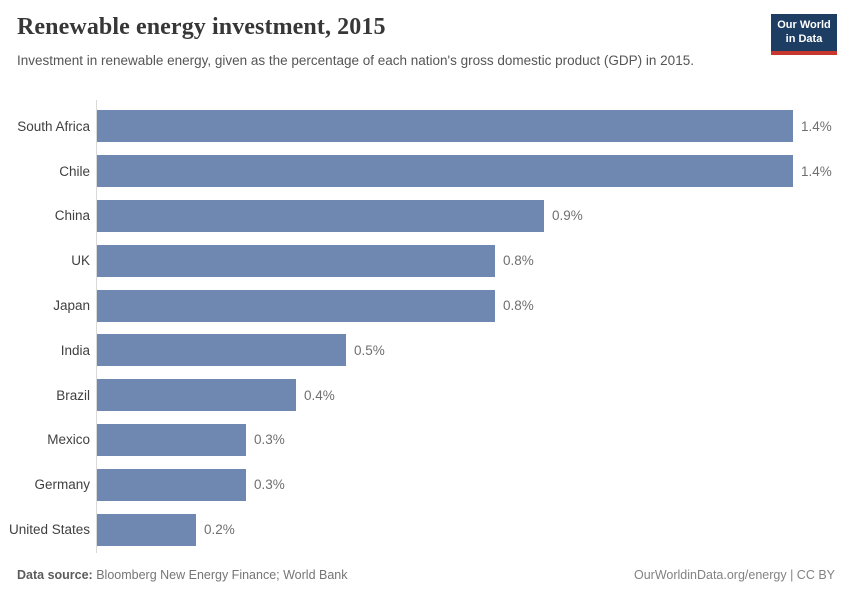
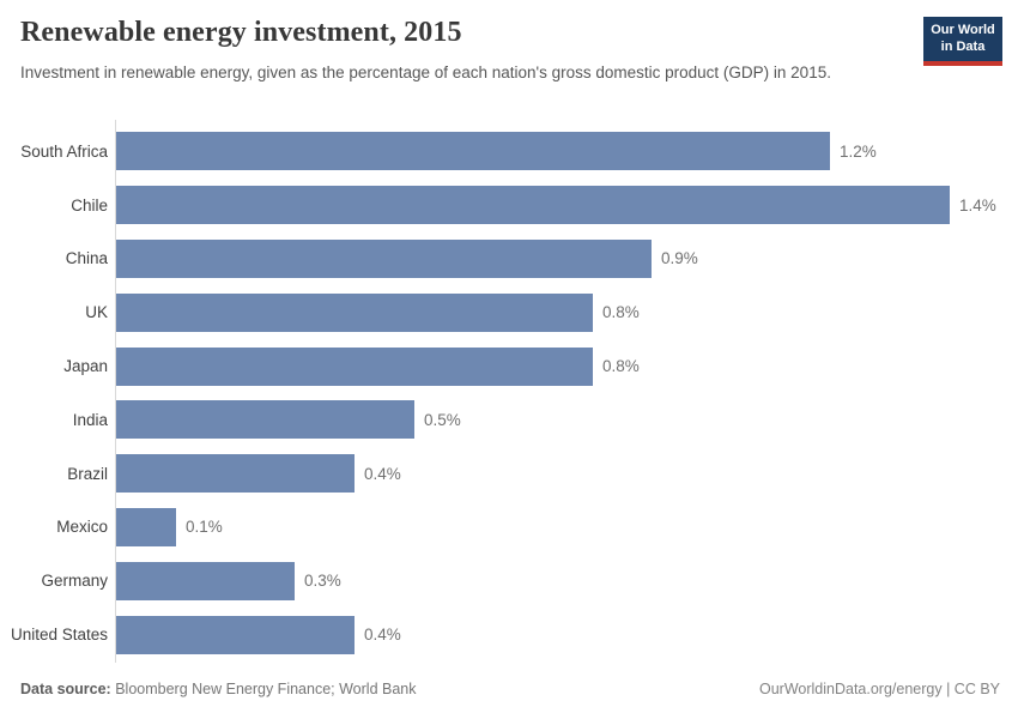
South Africa: 1.4% -> 1.2%
Mexico: 0.3% -> 0.1%
United States: 0.2% -> 0.4%
